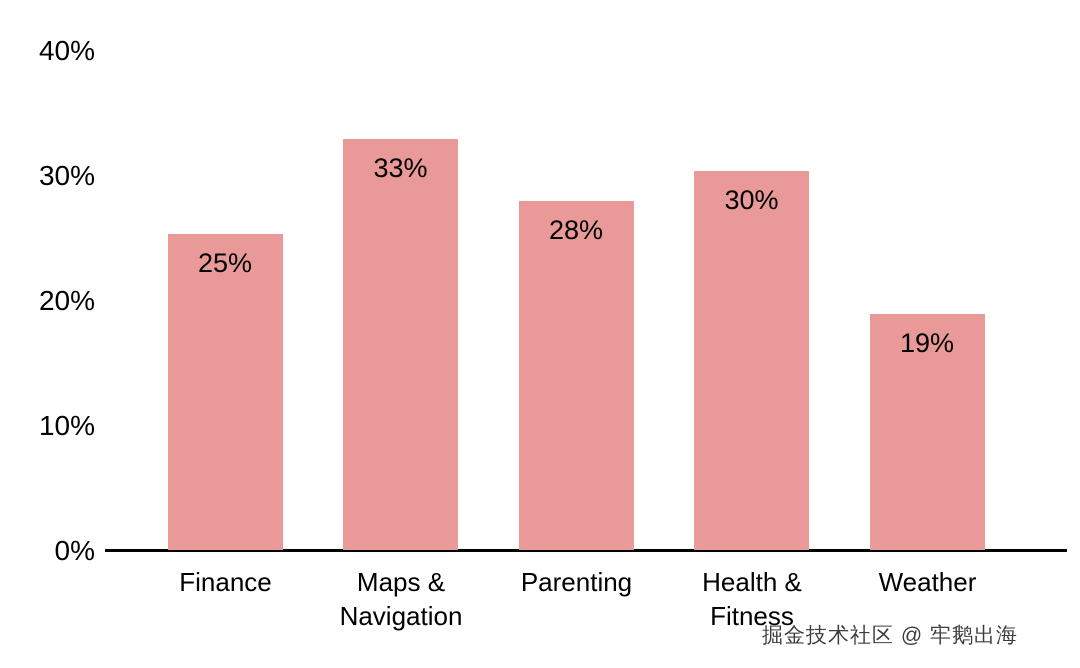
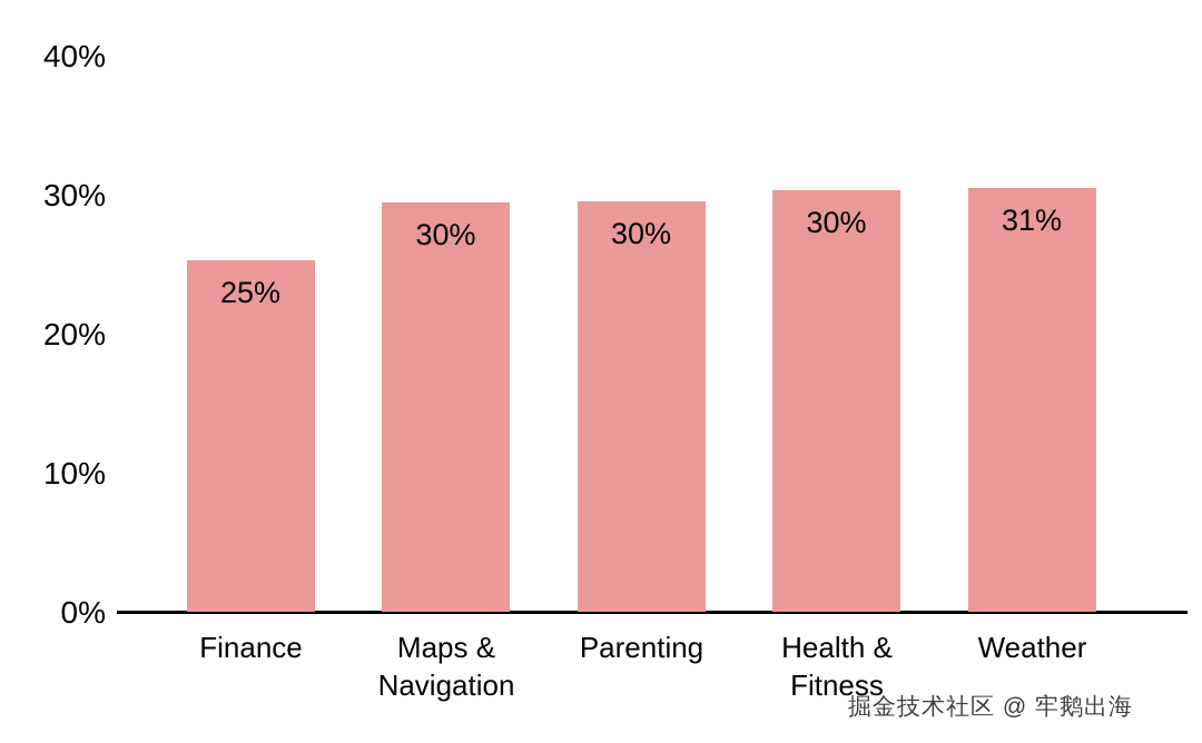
Maps & Navigation: 33% -> 30%
Parenting: 28% -> 30%
Weather: 19% -> 31%
